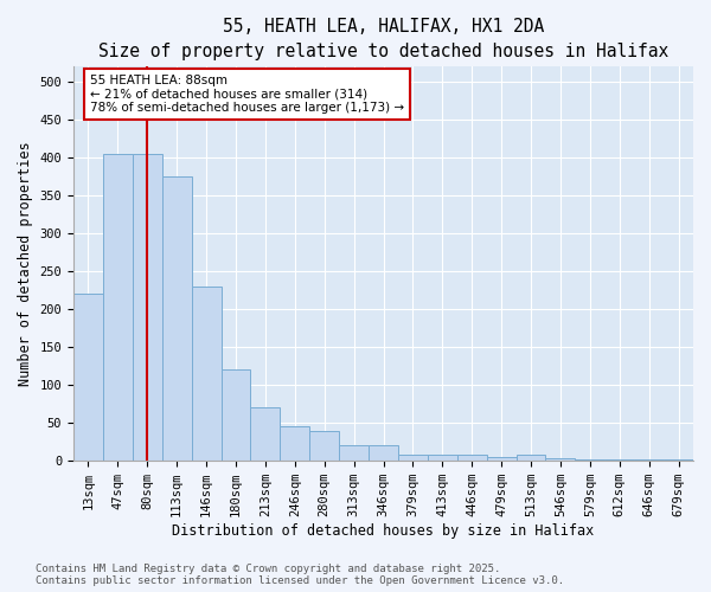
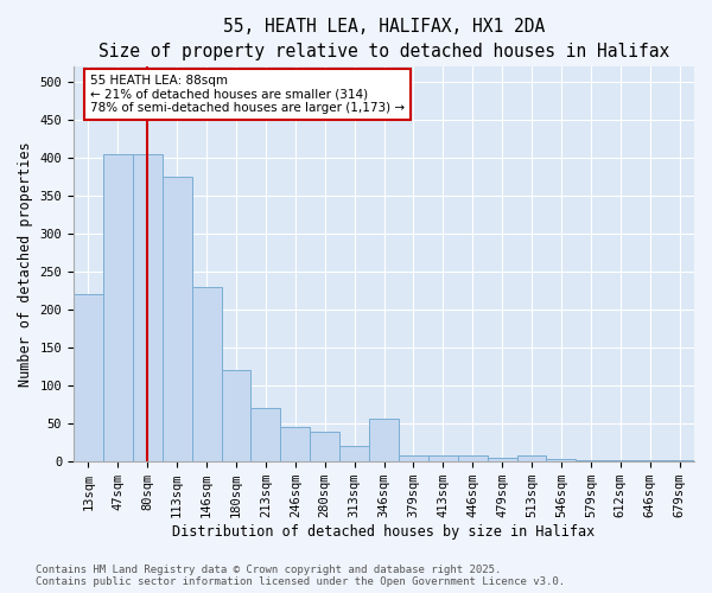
346sqm: 20 -> 56
